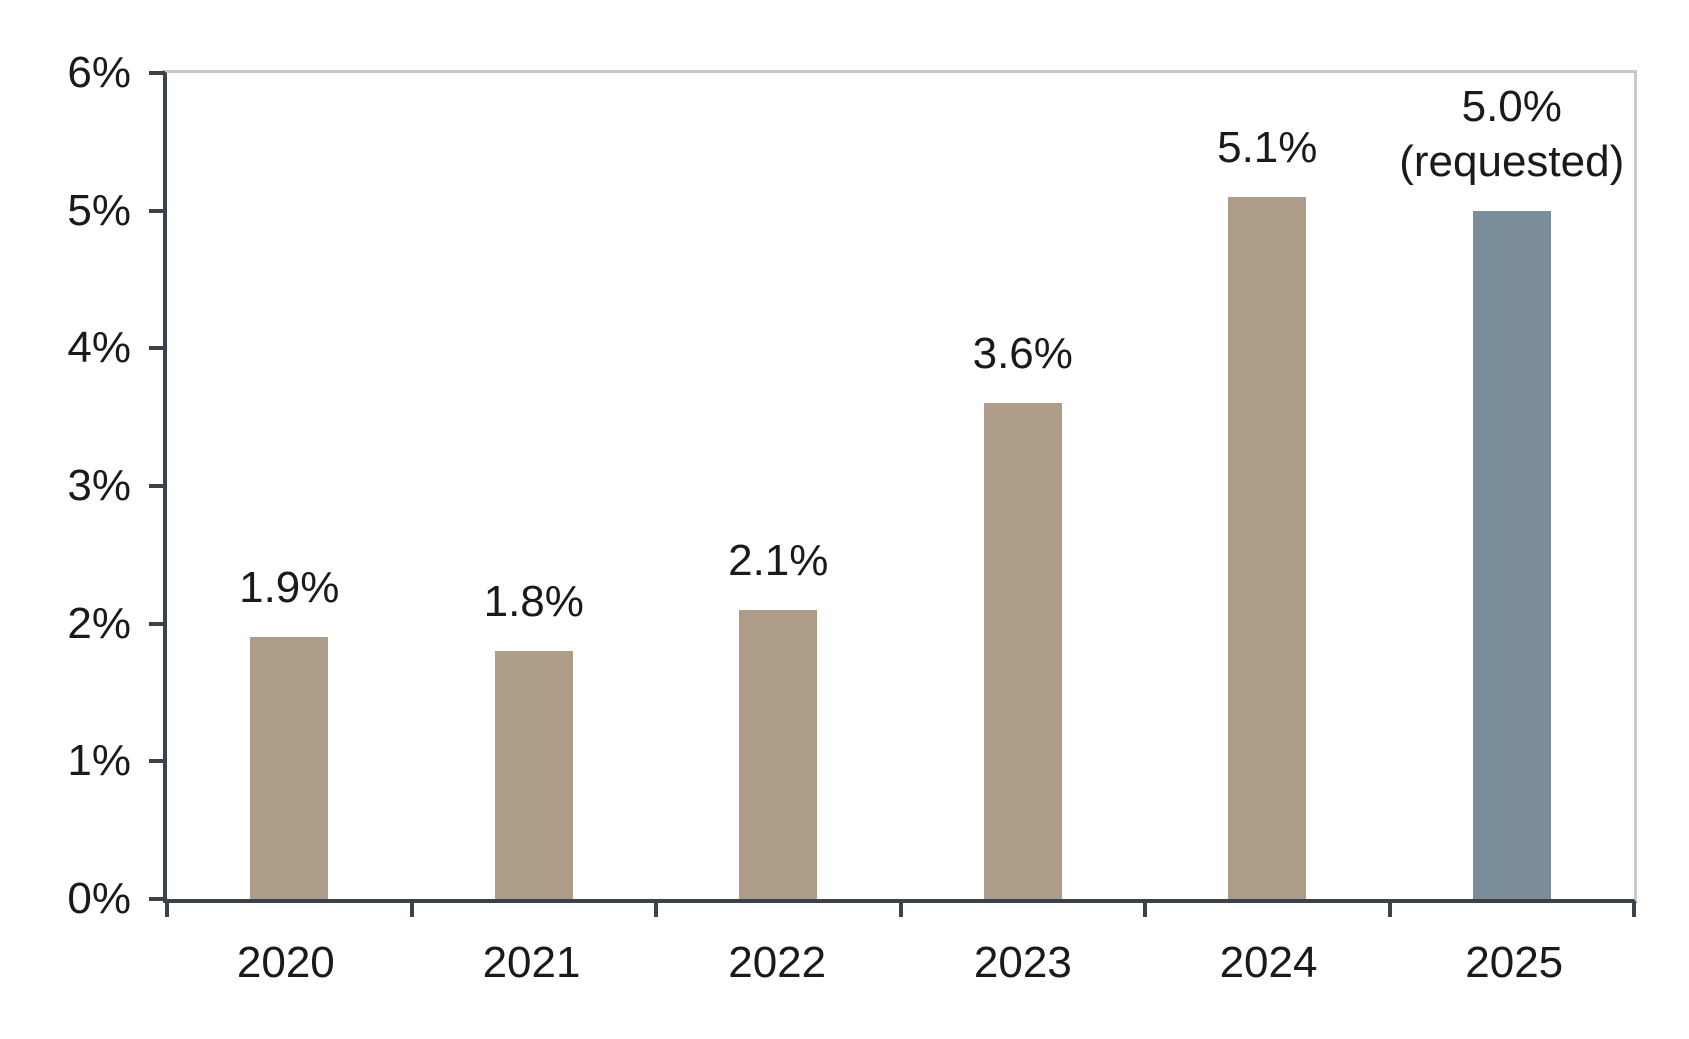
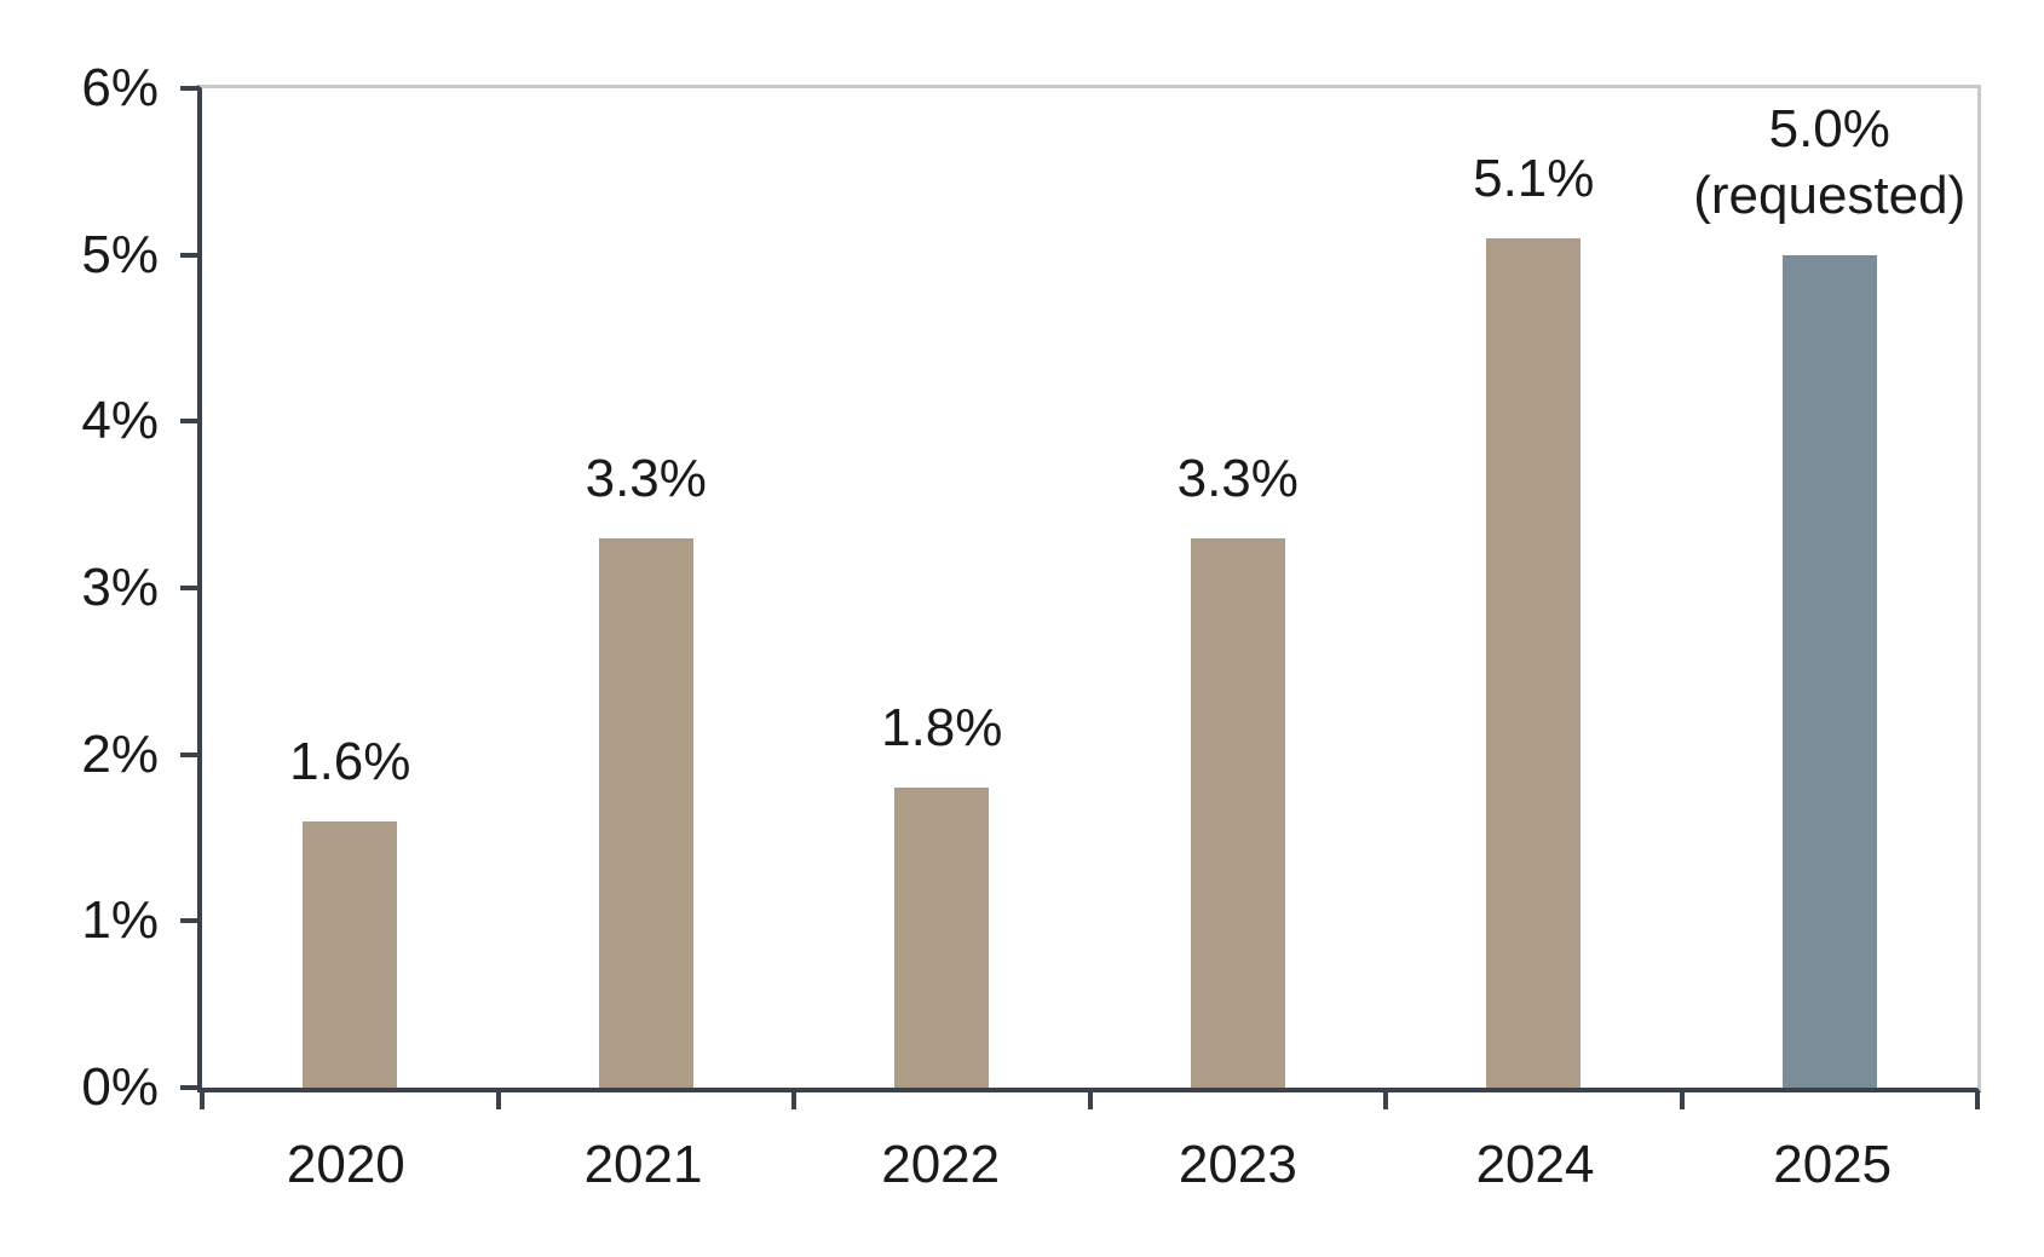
2020: 1.9% -> 1.6%
2021: 1.8% -> 3.3%
2022: 2.1% -> 1.8%
2023: 3.6% -> 3.3%
